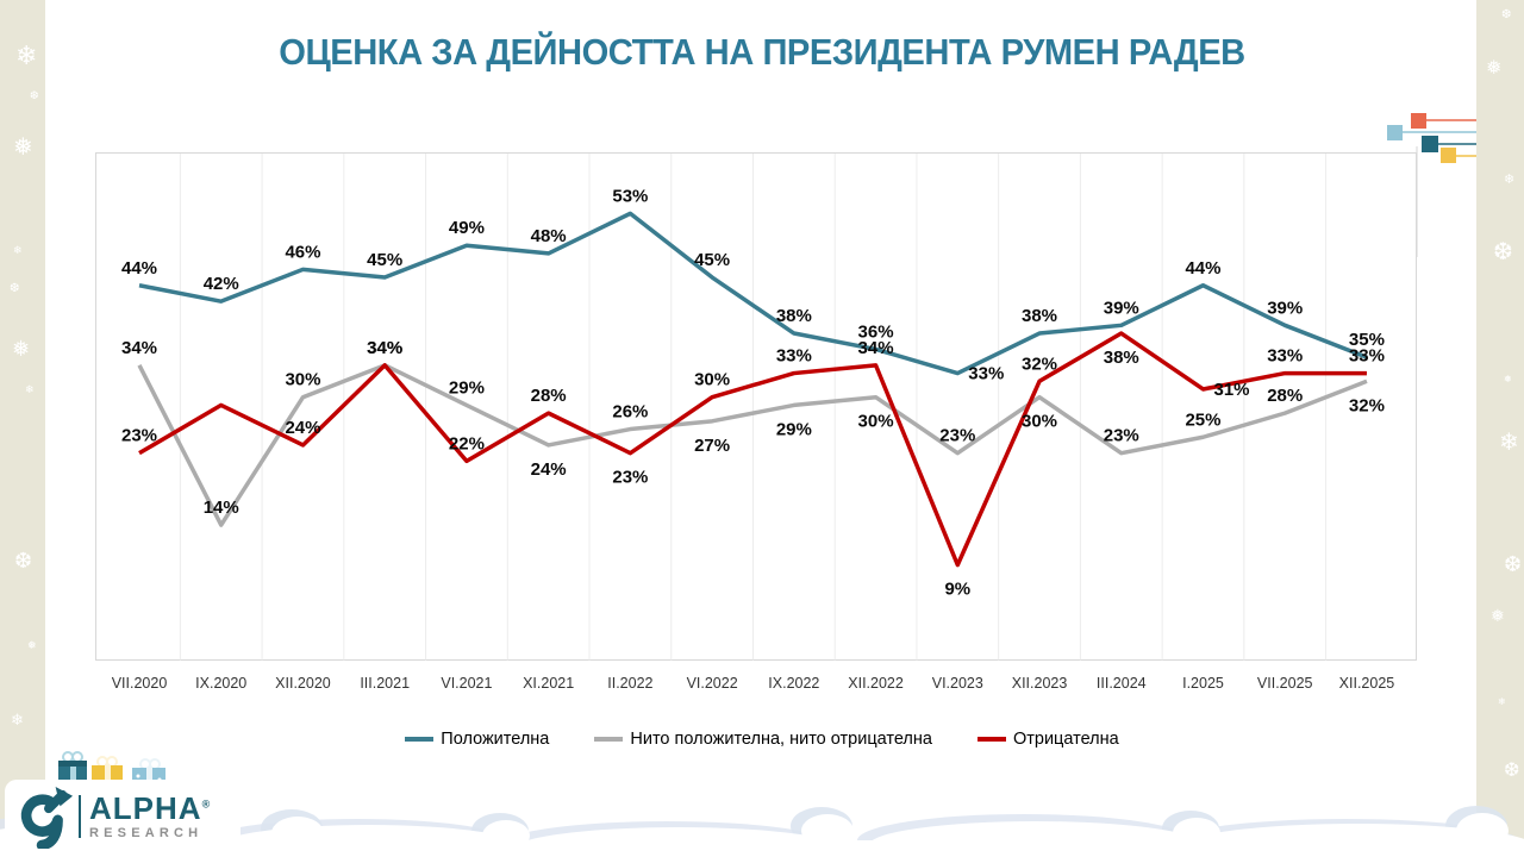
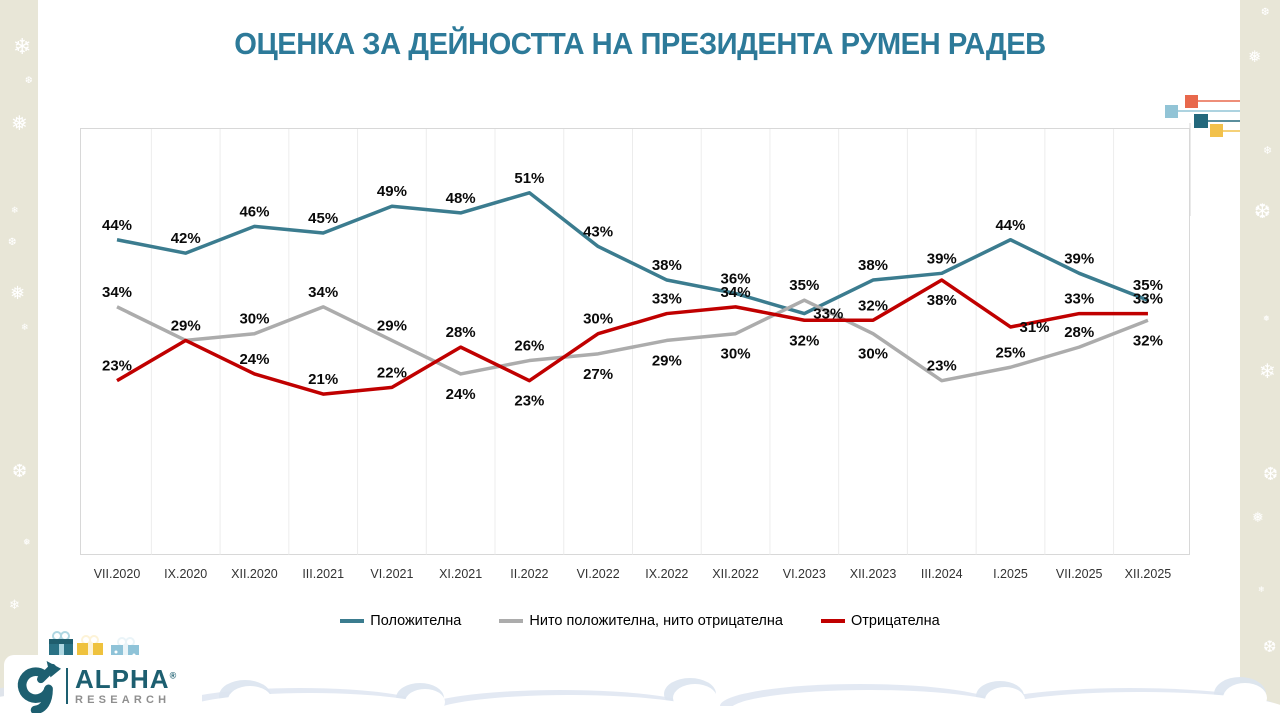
Нито положителна, нито отрицателна/IX.2020: 14% -> 29%
Отрицателна/III.2021: 34% -> 21%
Положителна/II.2022: 53% -> 51%
Положителна/VI.2022: 45% -> 43%
Нито положителна, нито отрицателна/VI.2023: 23% -> 35%
Отрицателна/VI.2023: 9% -> 32%
